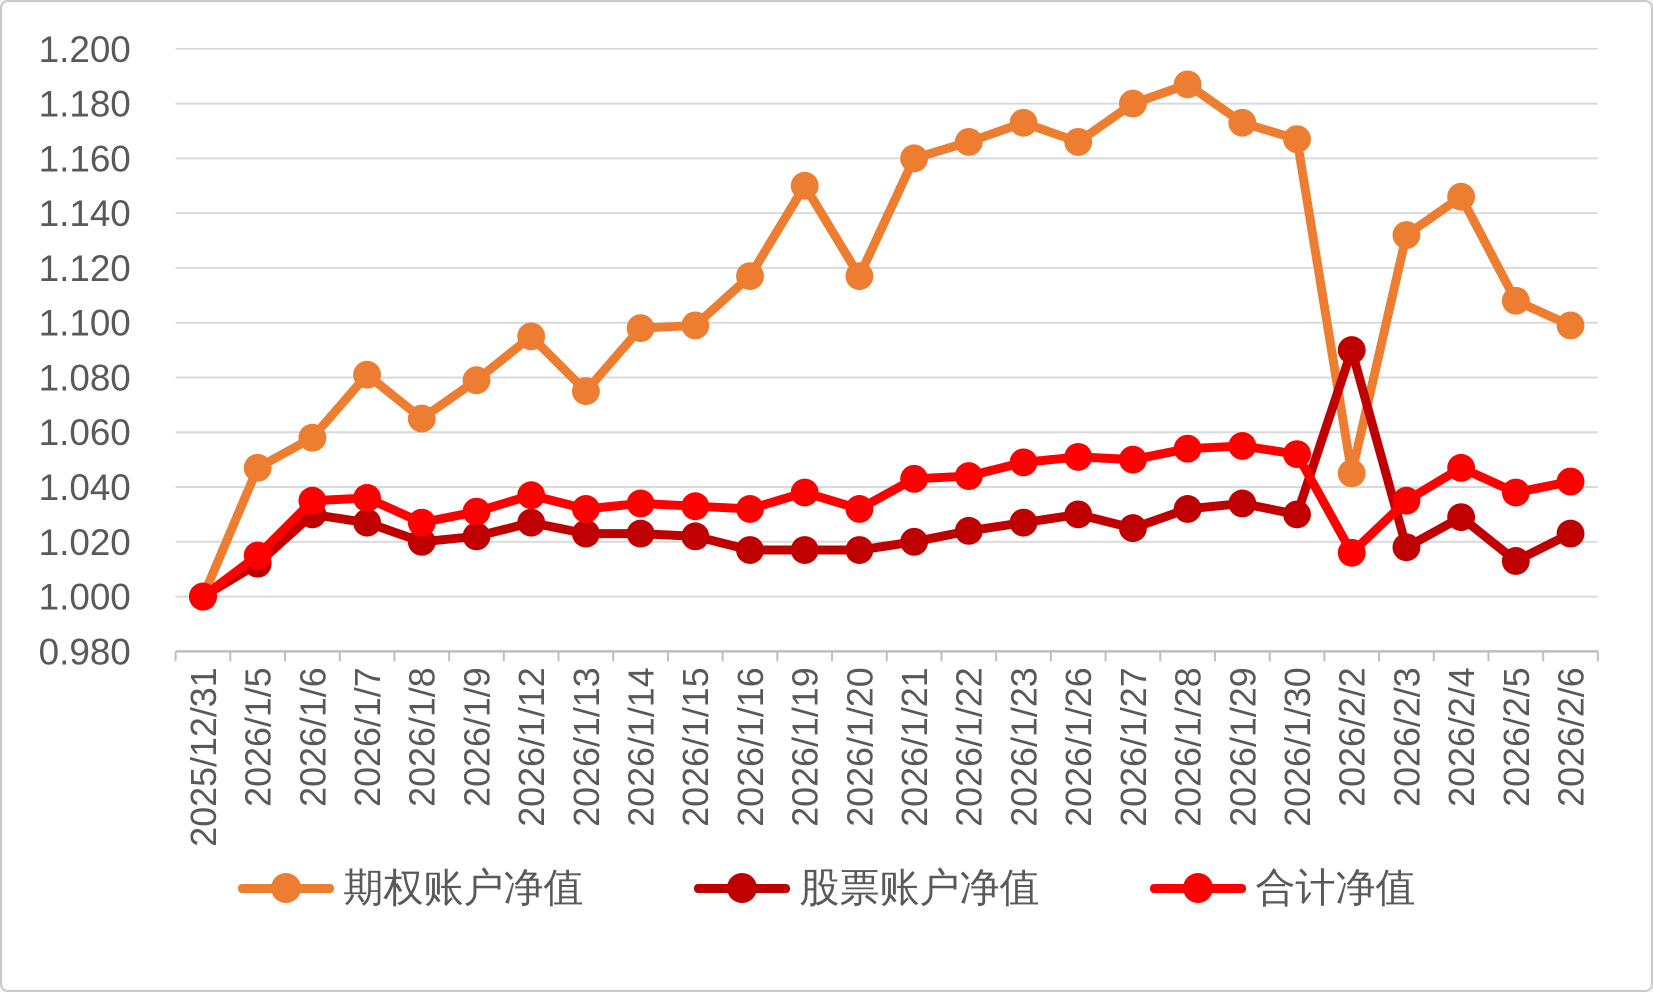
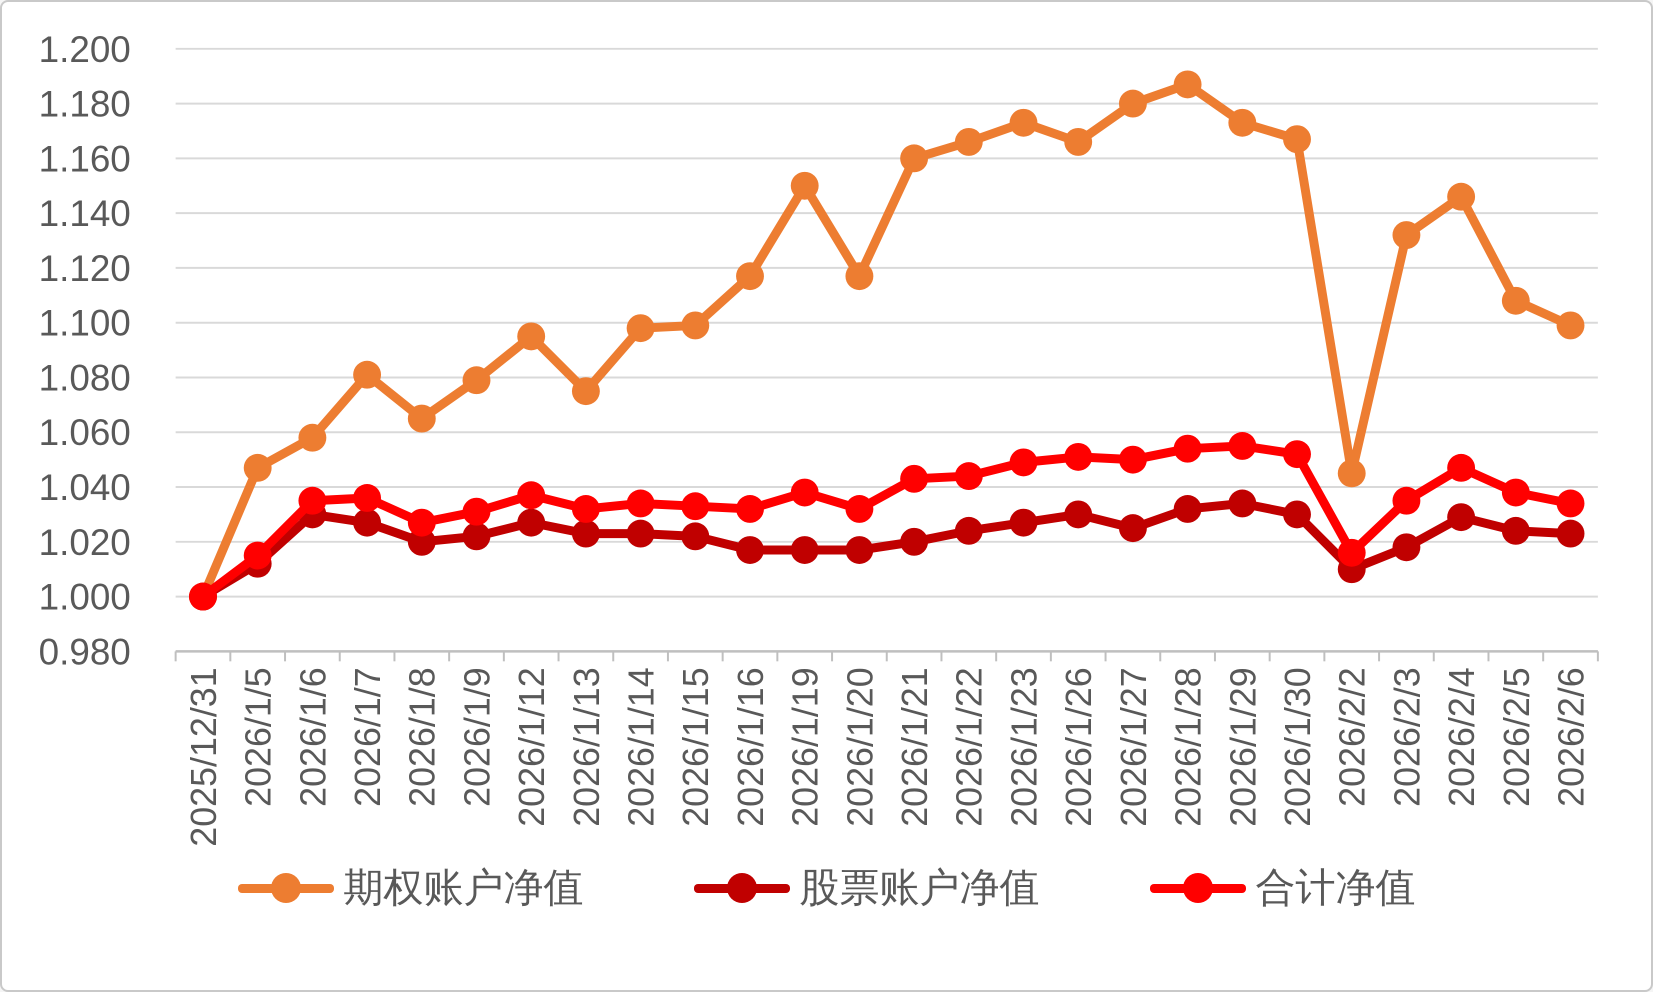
股票账户净值/2026/2/2: 1.090 -> 1.010
股票账户净值/2026/2/5: 1.013 -> 1.024
合计净值/2026/2/6: 1.042 -> 1.034
